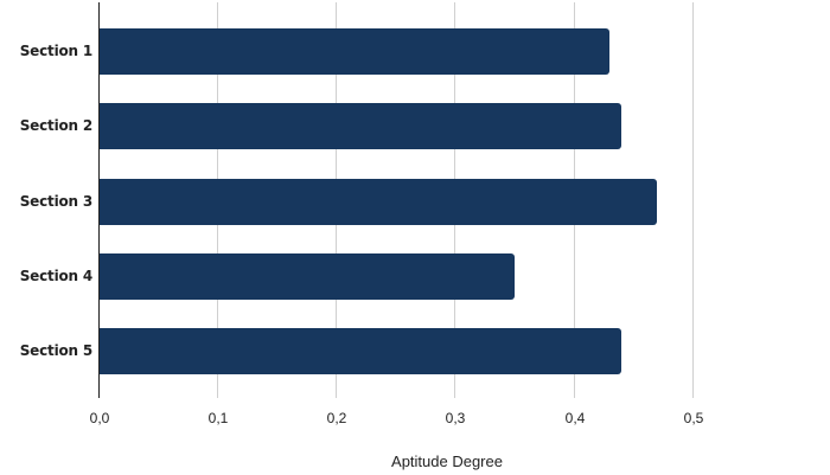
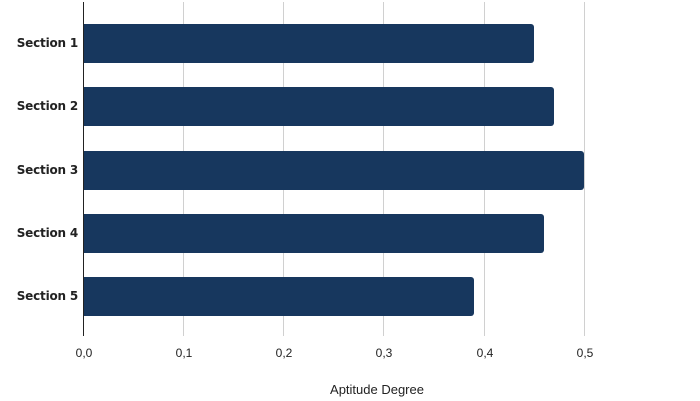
Section 1: 0,43 -> 0,45
Section 2: 0,44 -> 0,47
Section 3: 0,47 -> 0,50
Section 4: 0,35 -> 0,46
Section 5: 0,44 -> 0,39
